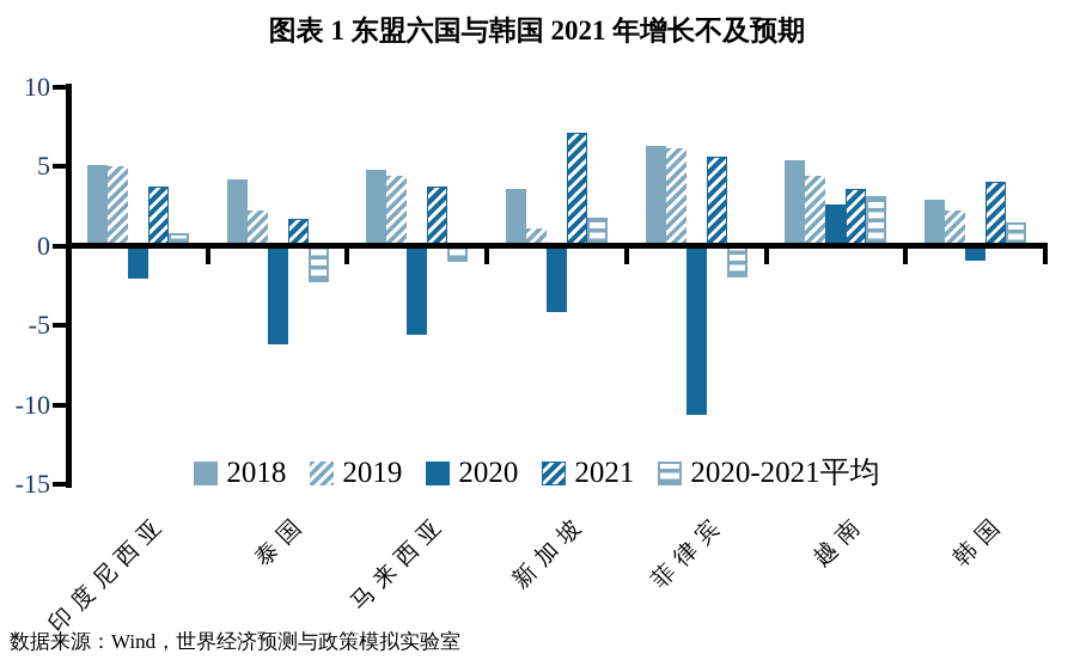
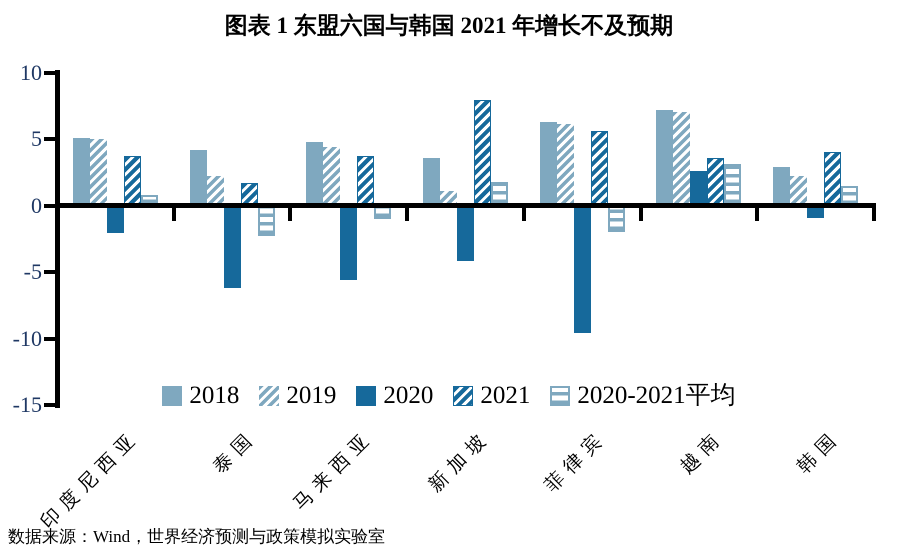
2021/新加坡: 7.1 -> 7.9
2020/菲律宾: -10.6 -> -9.6
2018/越南: 5.4 -> 7.2
2019/越南: 4.4 -> 7.0
